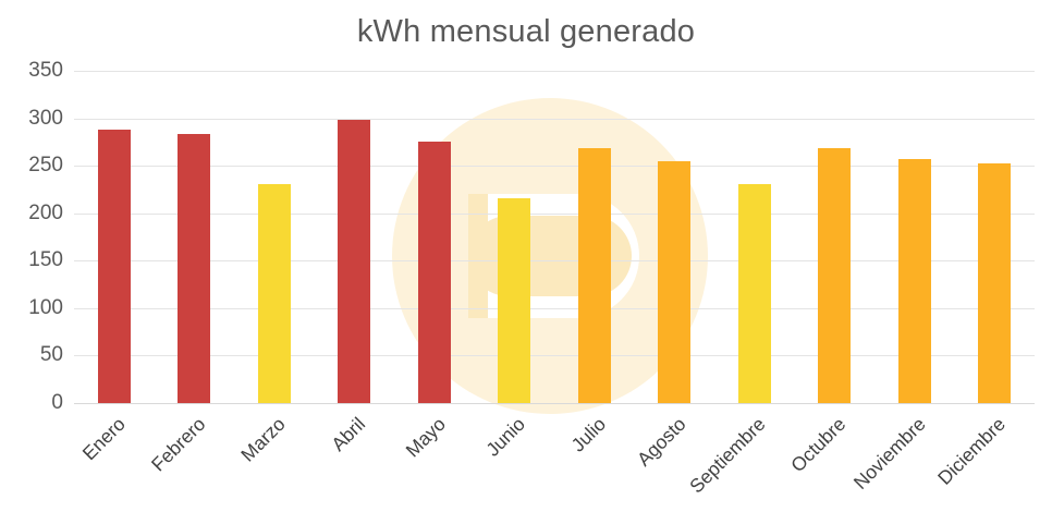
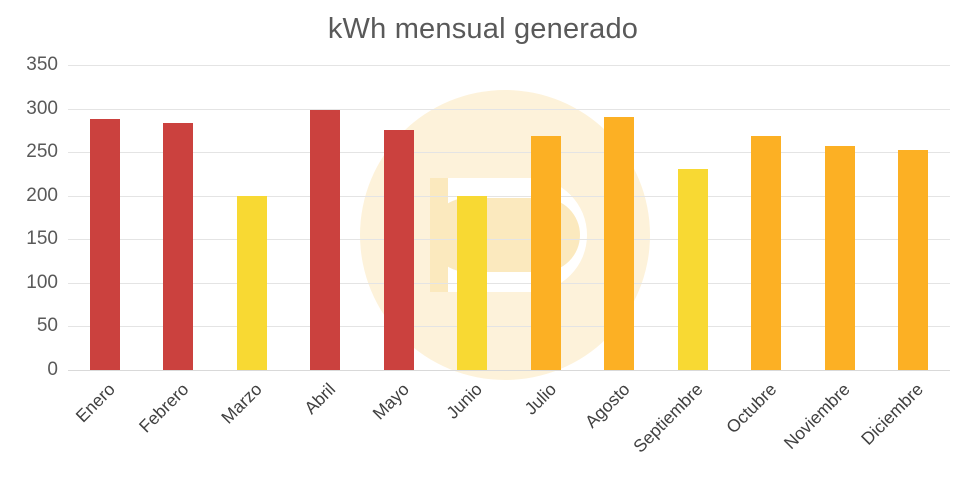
Marzo: 230 -> 200
Junio: 220 -> 200
Agosto: 260 -> 290
